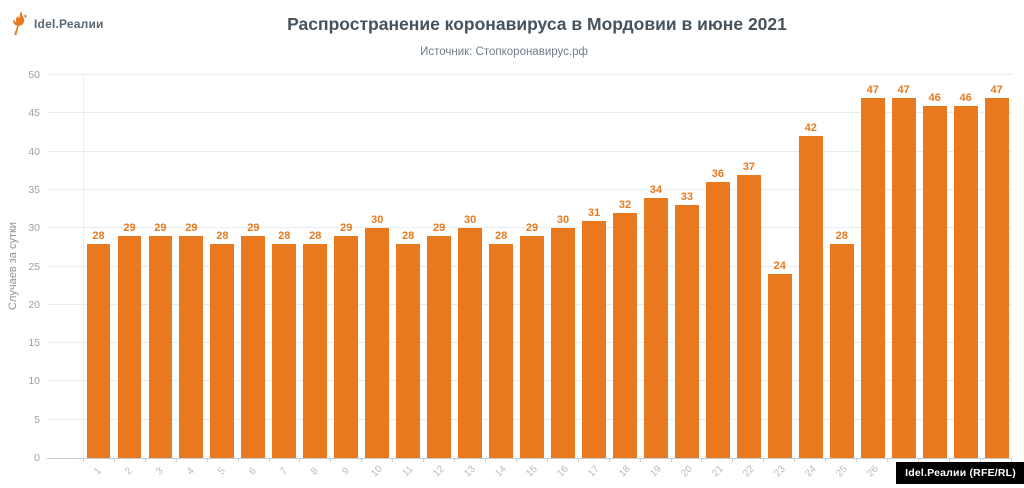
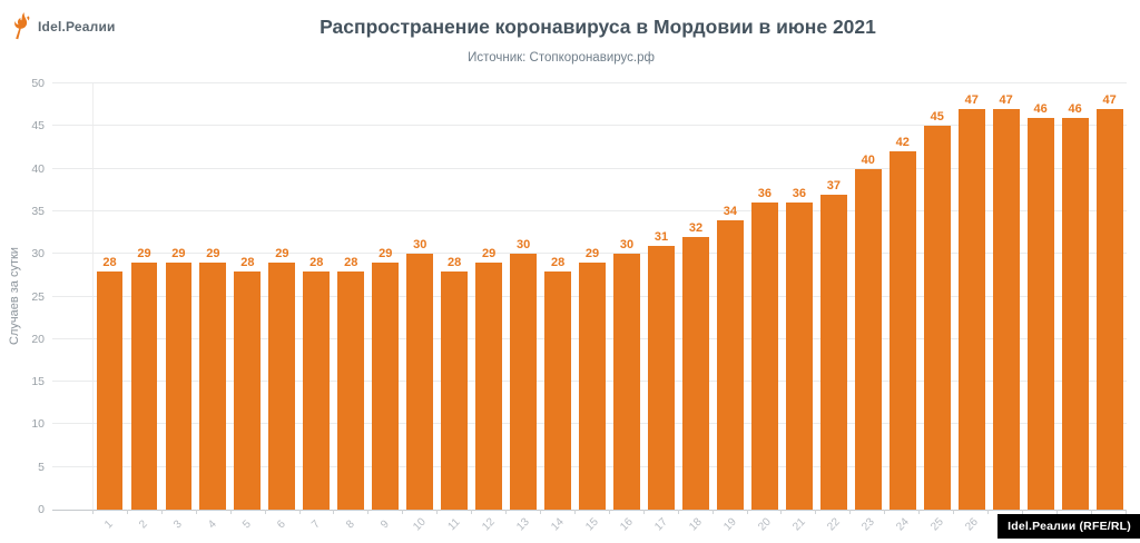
20: 33 -> 36
23: 24 -> 40
25: 28 -> 45
